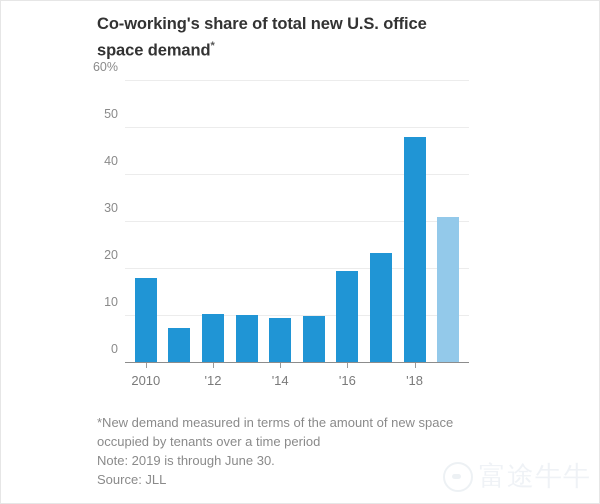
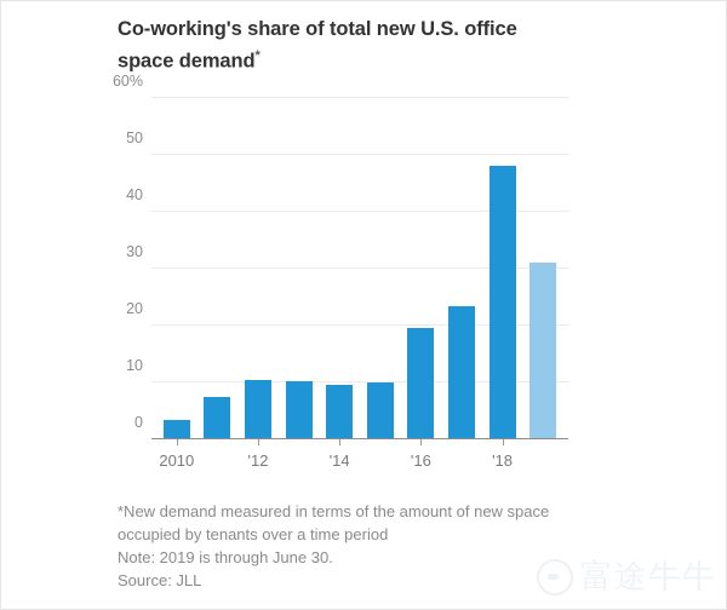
2010: 18% -> 4%
